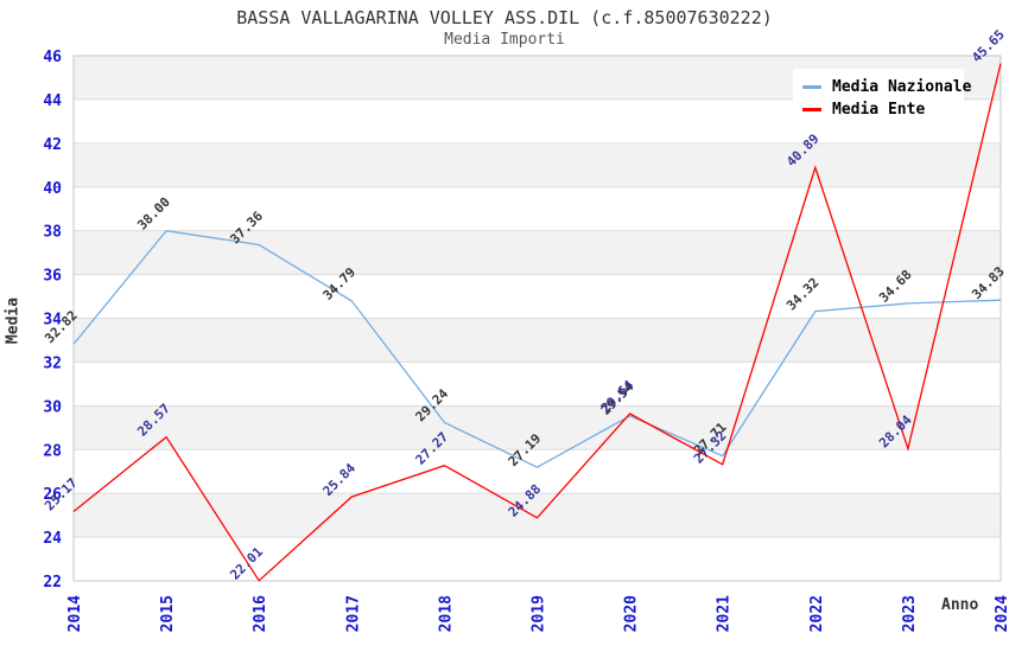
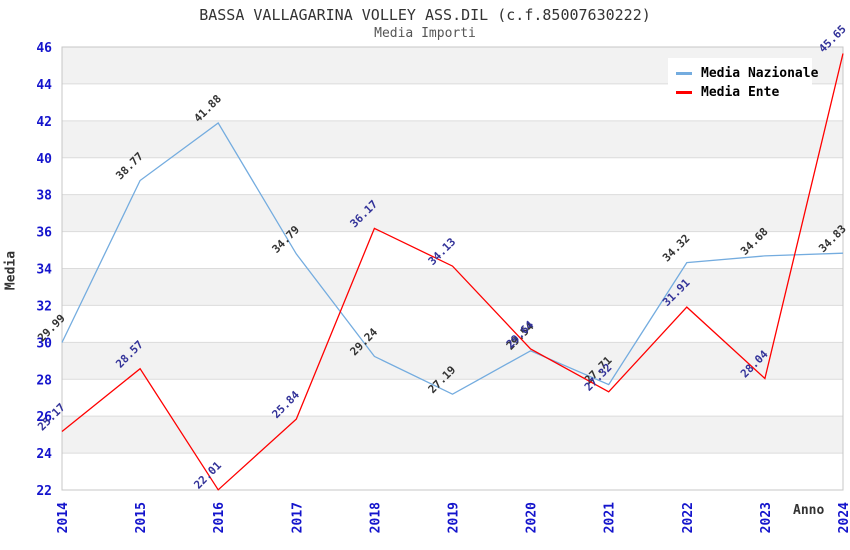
Media Nazionale/2014: 32.82 -> 29.99
Media Nazionale/2015: 38.00 -> 38.77
Media Nazionale/2016: 37.36 -> 41.88
Media Ente/2018: 27.27 -> 36.17
Media Ente/2019: 24.88 -> 34.13
Media Ente/2022: 40.89 -> 31.91
